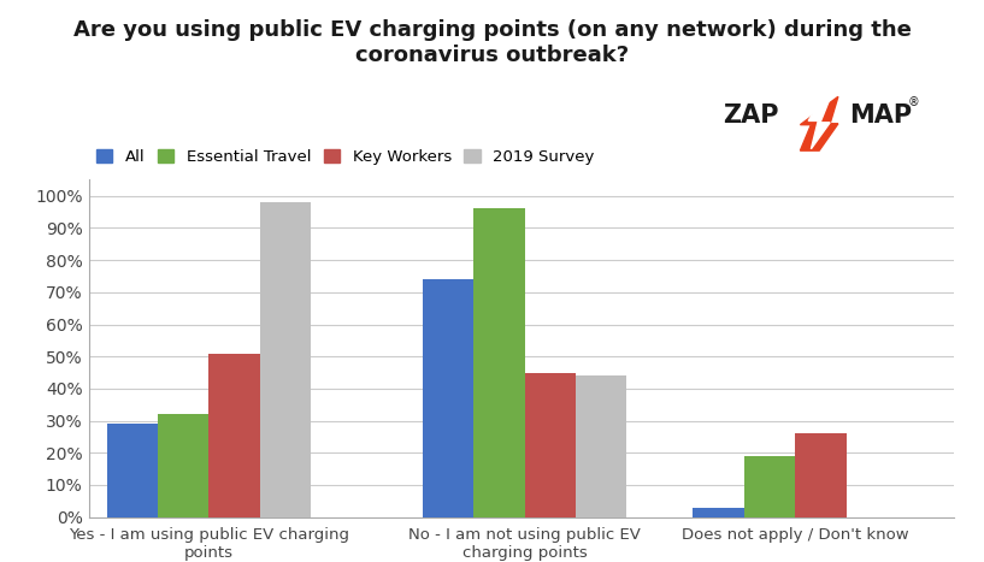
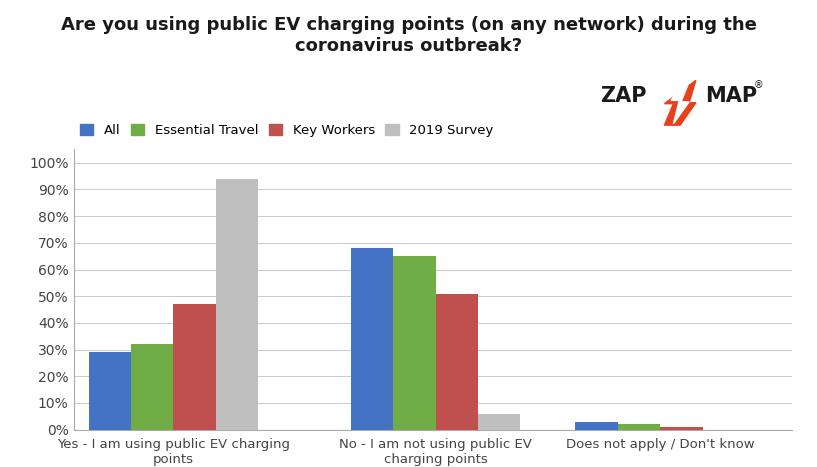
Key Workers/Yes - I am using public EV charging points: 51% -> 47%
2019 Survey/Yes - I am using public EV charging points: 98% -> 94%
All/No - I am not using public EV charging points: 74% -> 68%
Essential Travel/No - I am not using public EV charging points: 96% -> 65%
Key Workers/No - I am not using public EV charging points: 45% -> 51%
2019 Survey/No - I am not using public EV charging points: 44% -> 6%
Essential Travel/Does not apply / Don't know: 19% -> 2%
Key Workers/Does not apply / Don't know: 26% -> 1%
